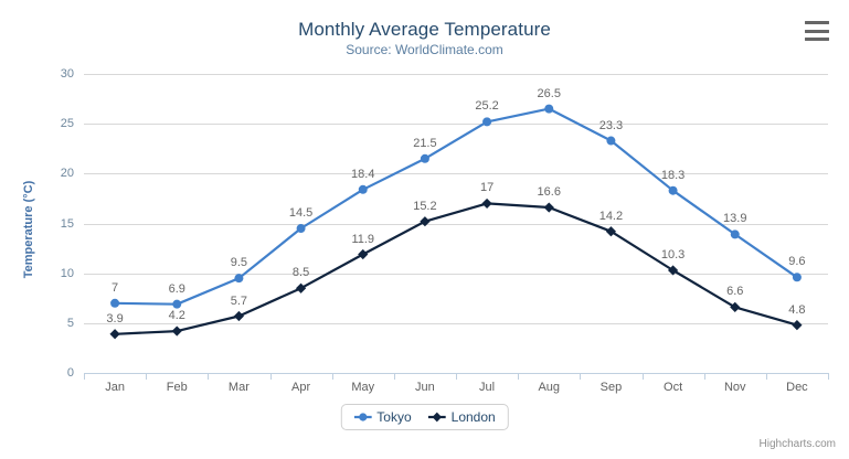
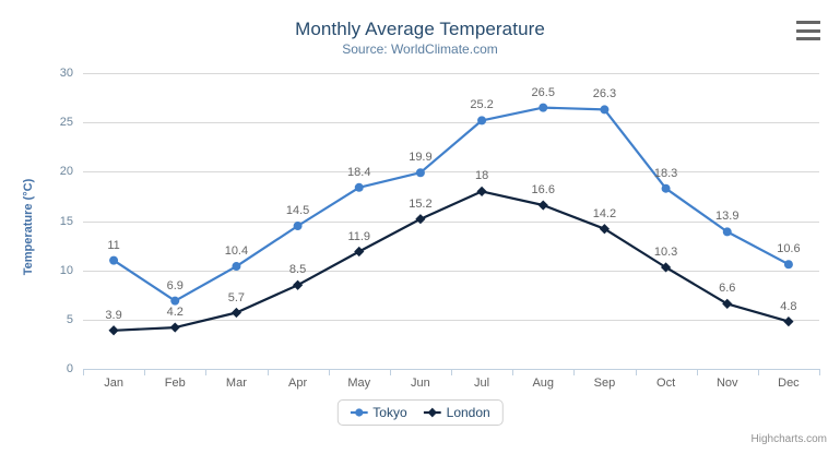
Tokyo/Jan: 7 -> 11
Tokyo/Mar: 9.5 -> 10.4
Tokyo/Jun: 21.5 -> 19.9
London/Jul: 17 -> 18
Tokyo/Sep: 23.3 -> 26.3
Tokyo/Dec: 9.6 -> 10.6
